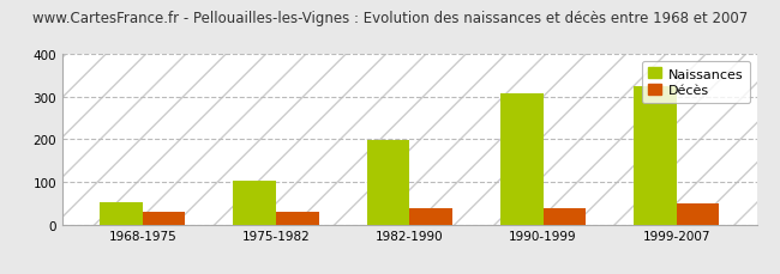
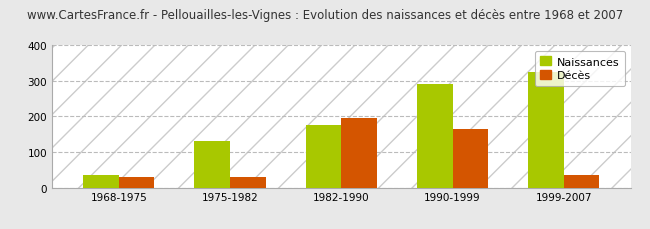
Naissances/1968-1975: 52 -> 35
Naissances/1975-1982: 104 -> 130
Naissances/1982-1990: 199 -> 175
Décès/1982-1990: 38 -> 195
Naissances/1990-1999: 308 -> 290
Décès/1990-1999: 38 -> 165
Décès/1999-2007: 50 -> 35
